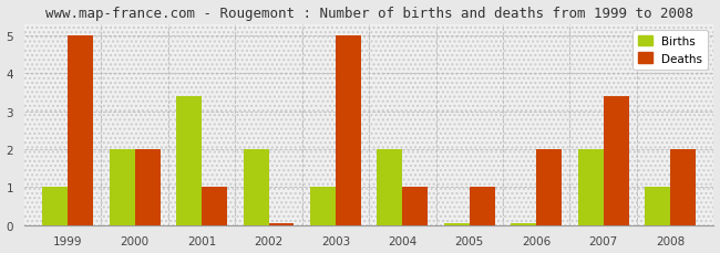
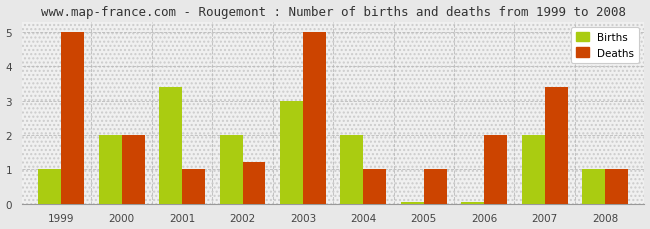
Deaths/2002: 0.05 -> 1.20
Births/2003: 1.00 -> 3.00
Deaths/2008: 2.00 -> 1.00
